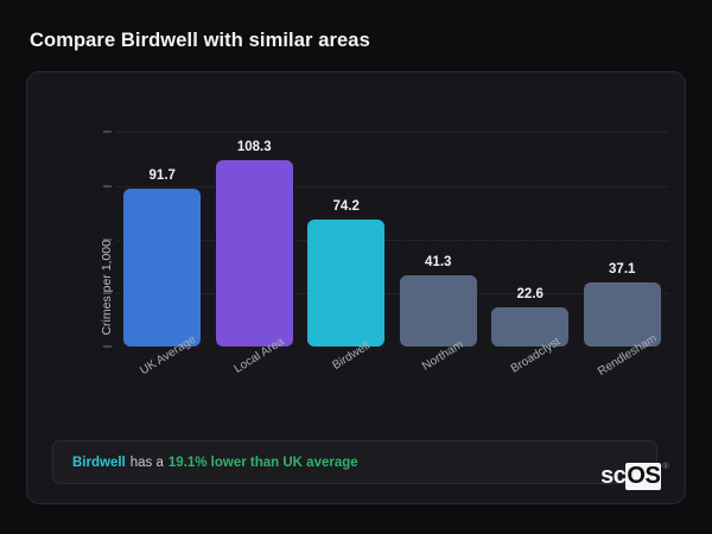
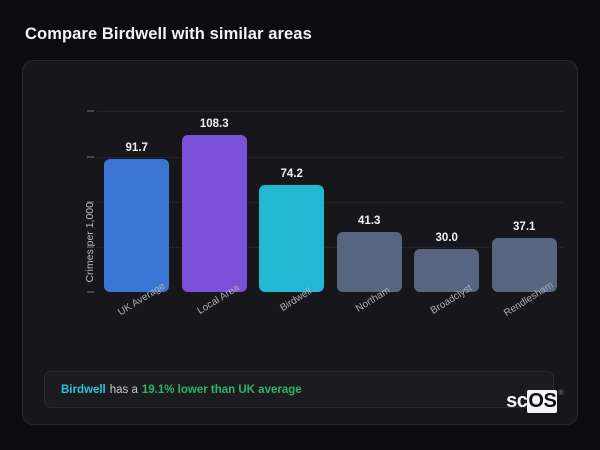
Broadclyst: 22.6 -> 30.0
